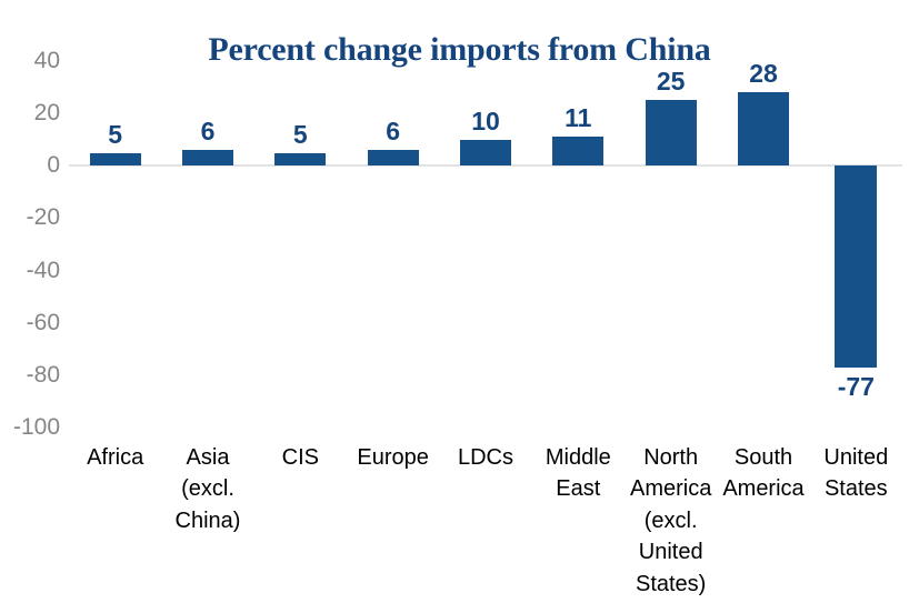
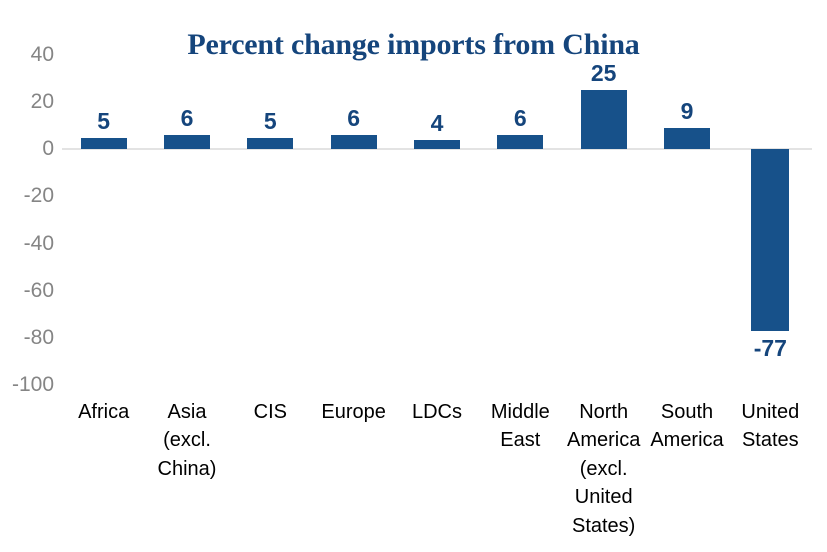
LDCs: 10 -> 4
Middle East: 11 -> 6
South America: 28 -> 9
